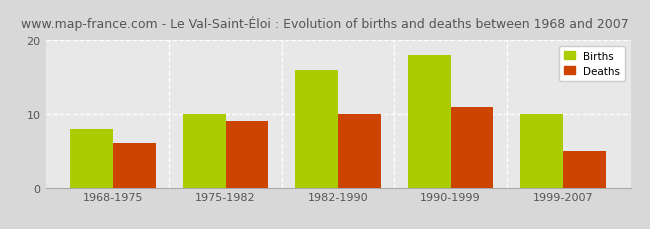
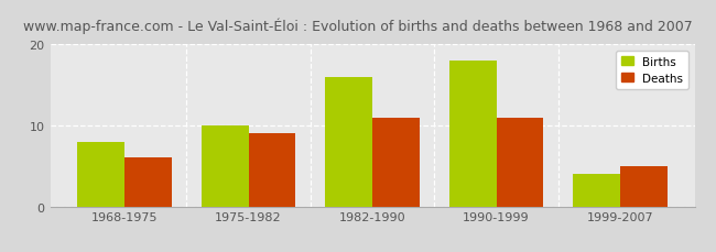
Deaths/1982-1990: 10 -> 11
Births/1999-2007: 10 -> 4
